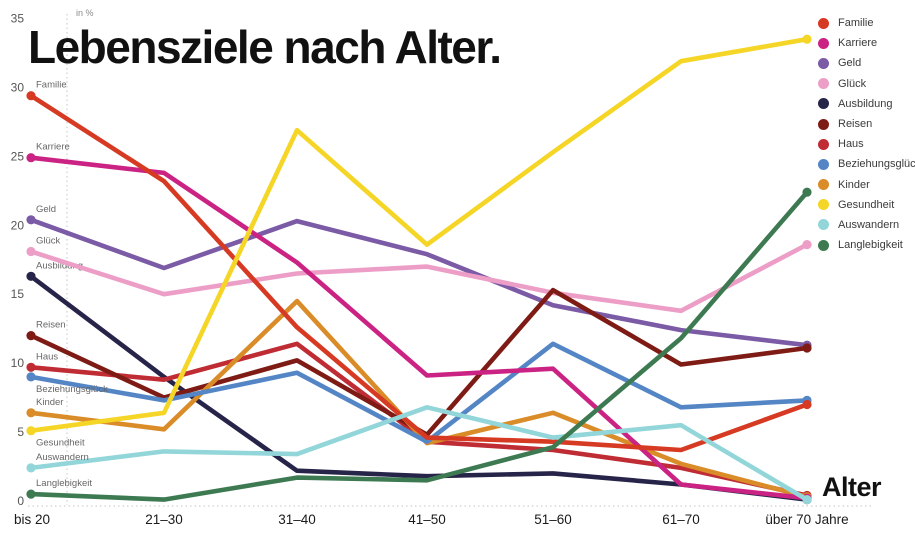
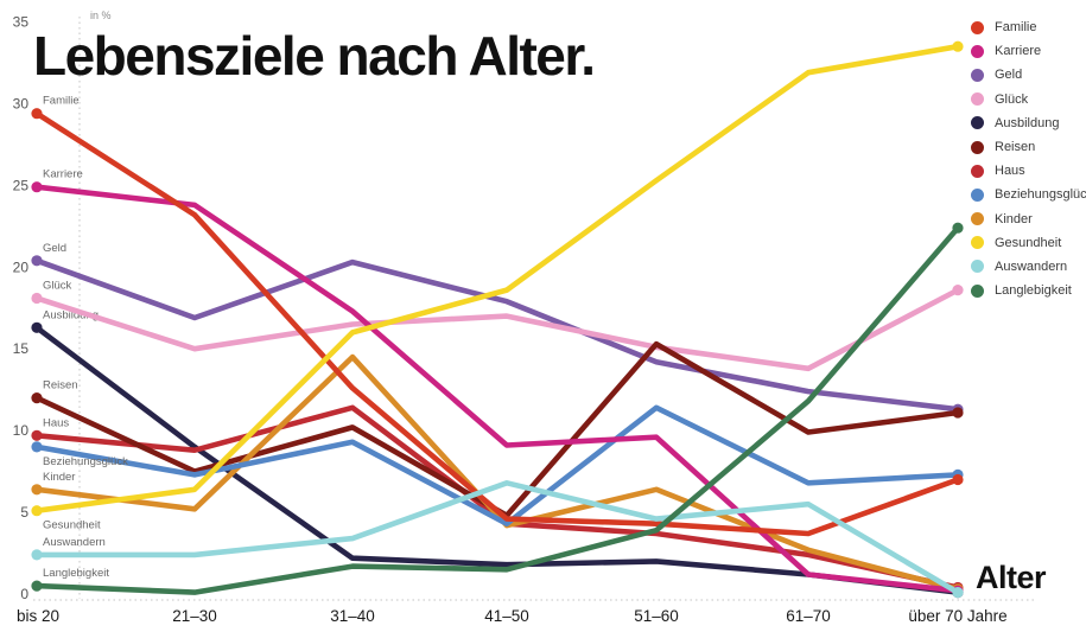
Auswandern/21–30: 3.6 -> 2.4
Gesundheit/31–40: 26.9 -> 16.0
